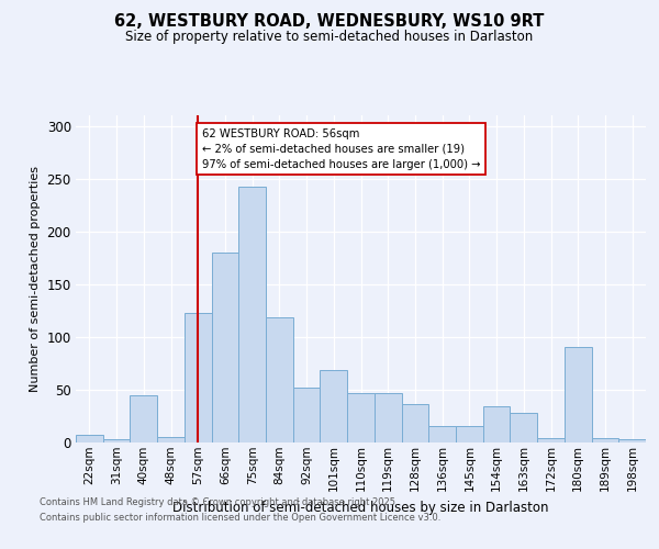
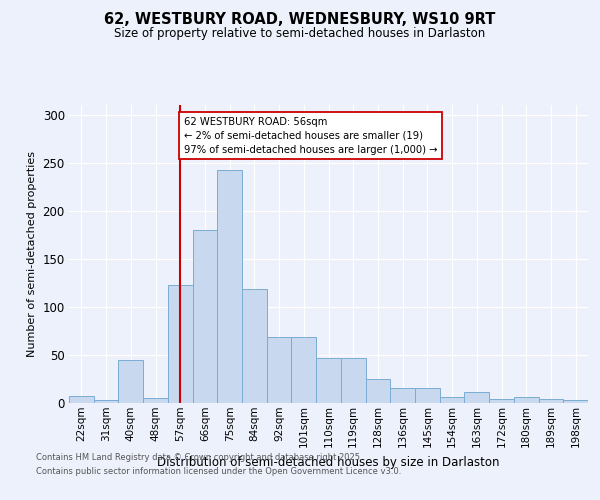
92sqm: 52 -> 68
128sqm: 36 -> 24
154sqm: 34 -> 6
163sqm: 28 -> 11
180sqm: 90 -> 6
